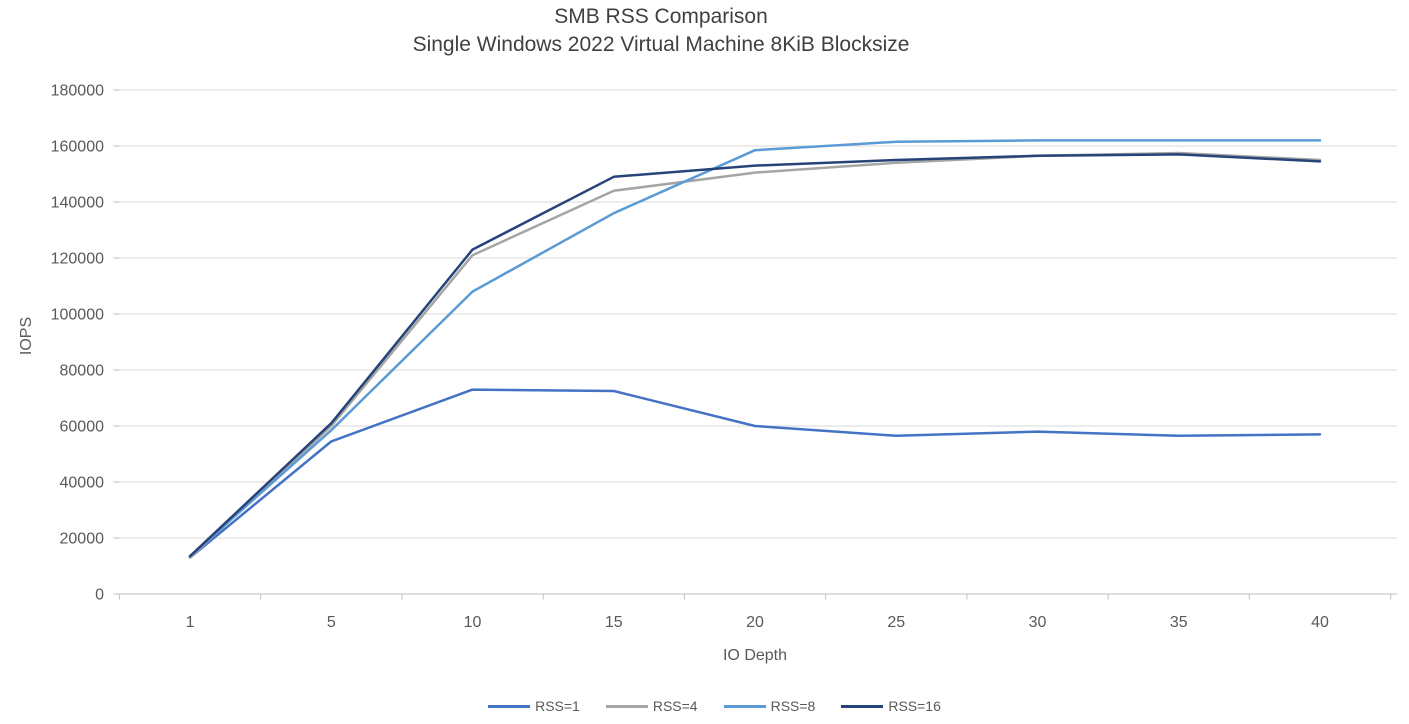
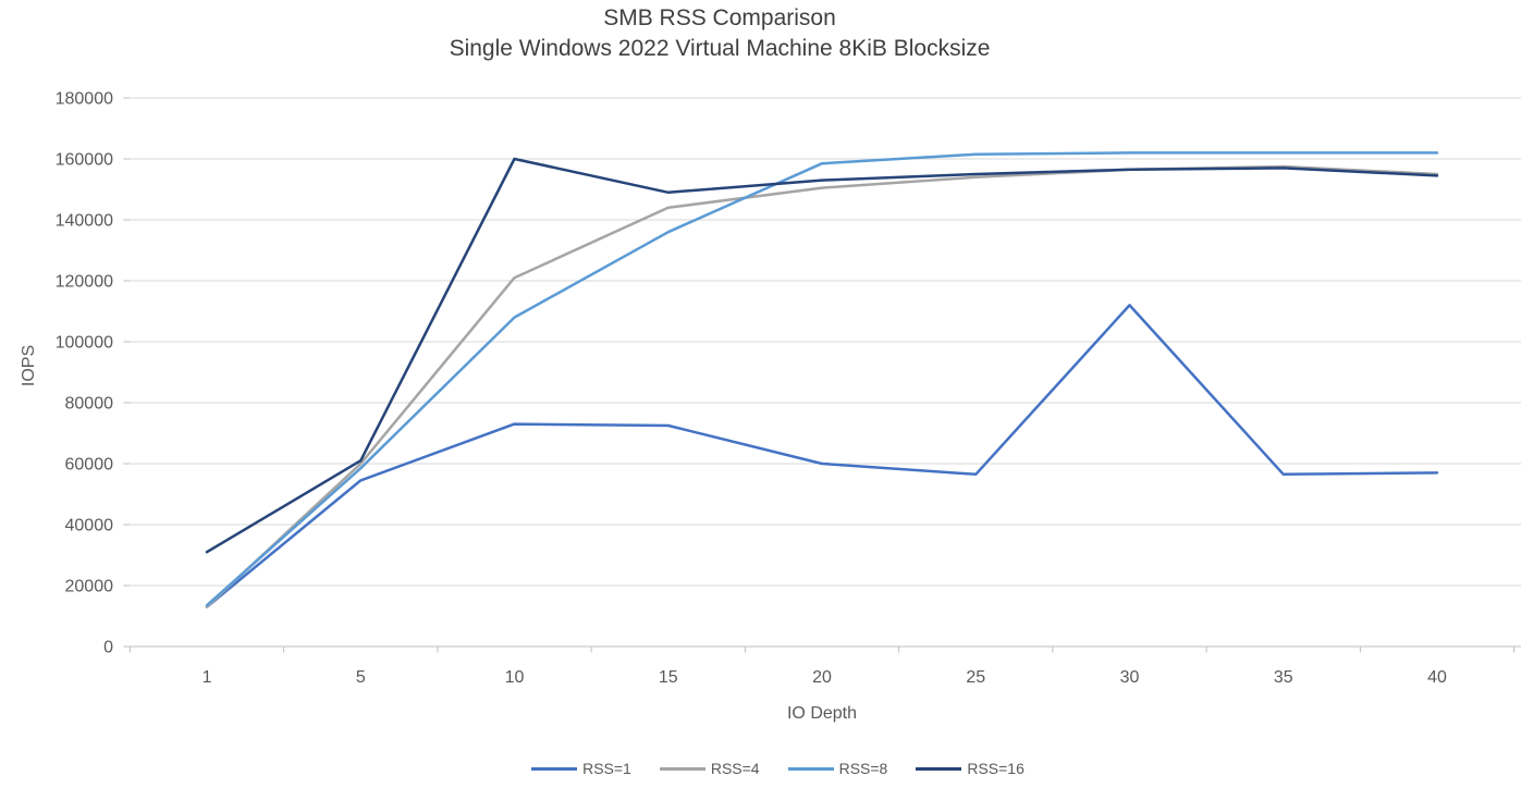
RSS=16/1: 14000 -> 31000
RSS=16/10: 123000 -> 160000
RSS=1/30: 58000 -> 112000
